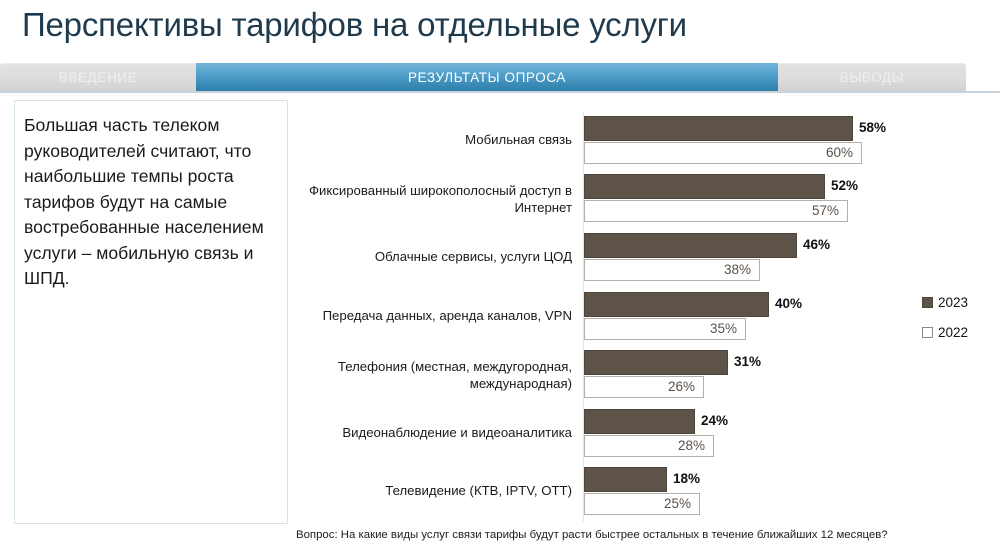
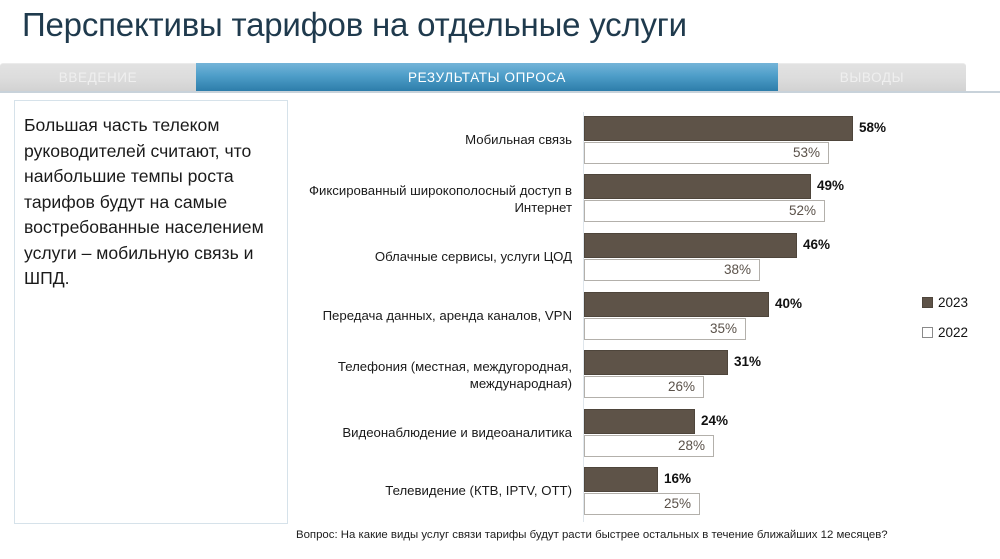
2022/Мобильная связь: 60% -> 53%
2023/Фиксированный широкополосный доступ в Интернет: 52% -> 49%
2022/Фиксированный широкополосный доступ в Интернет: 57% -> 52%
2023/Телевидение (КТВ, IPTV, OTT): 18% -> 16%
